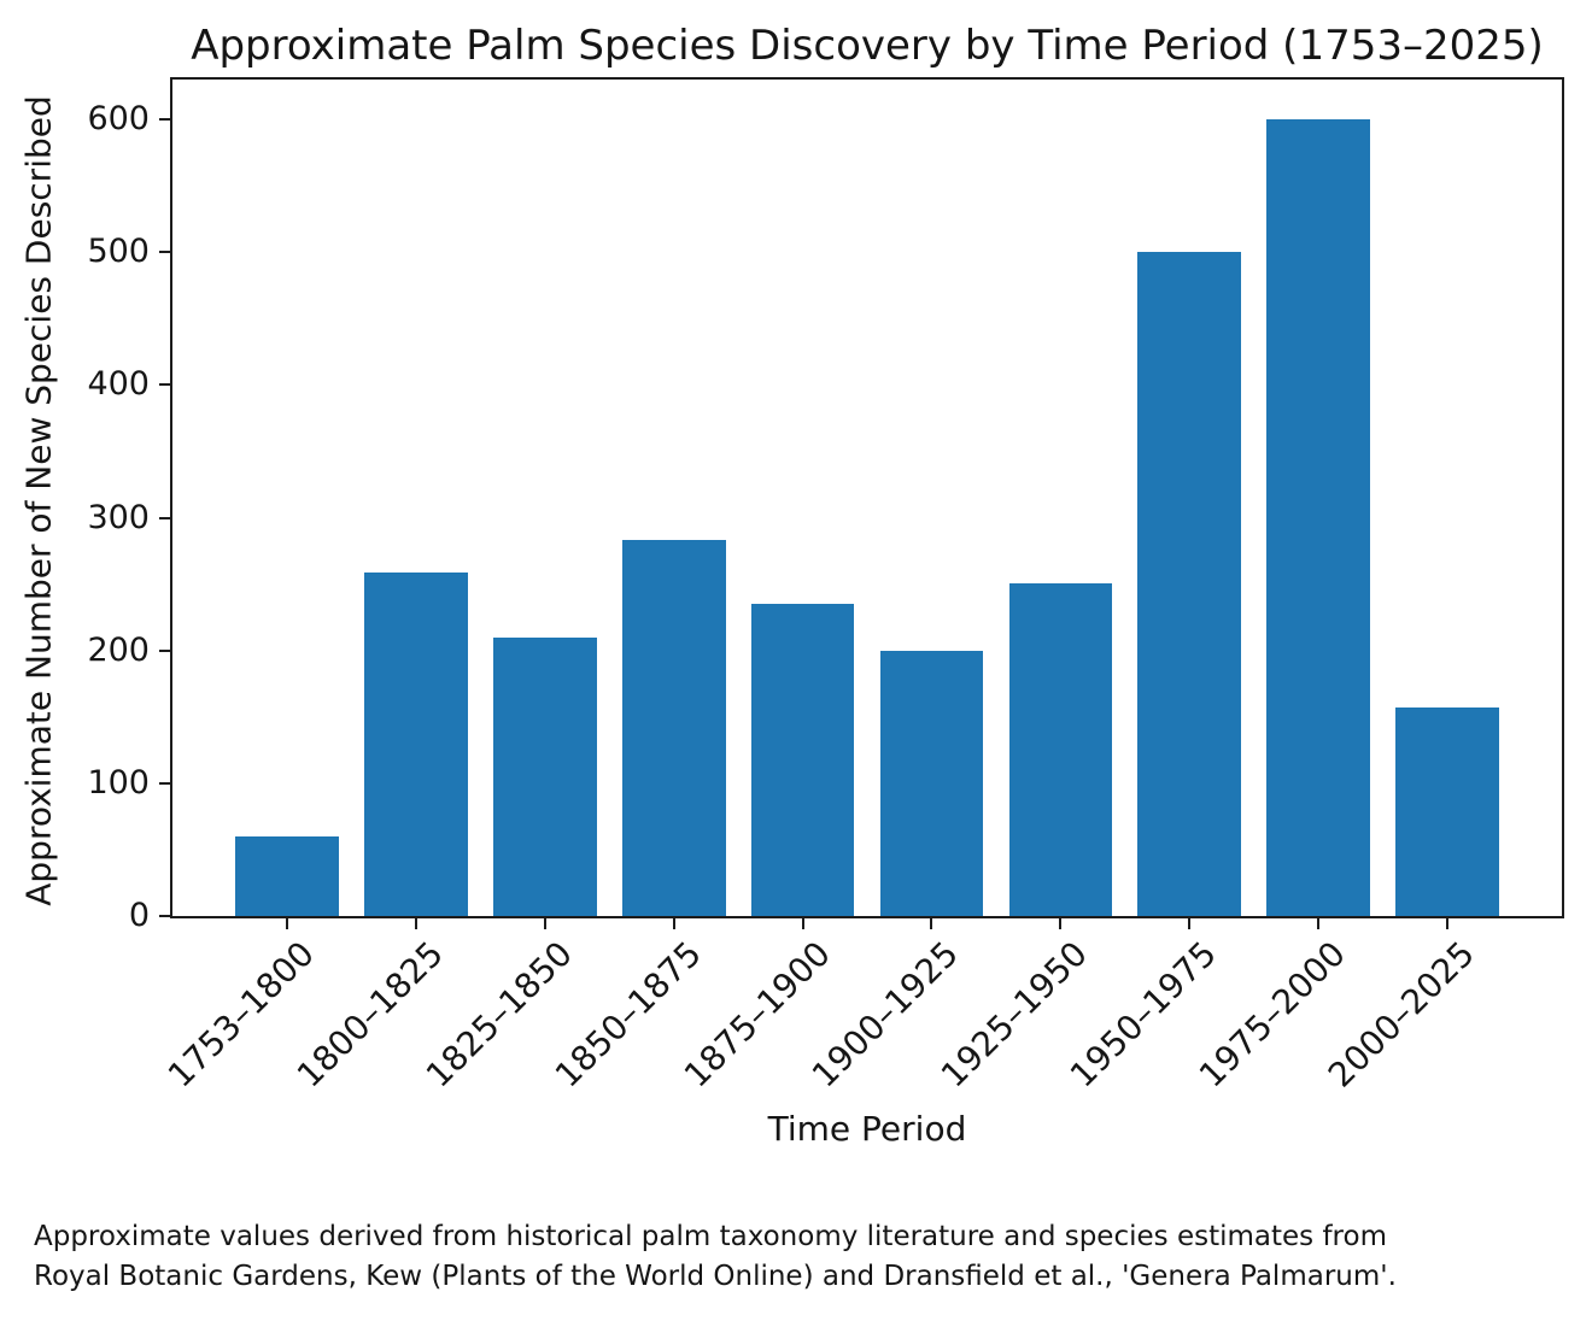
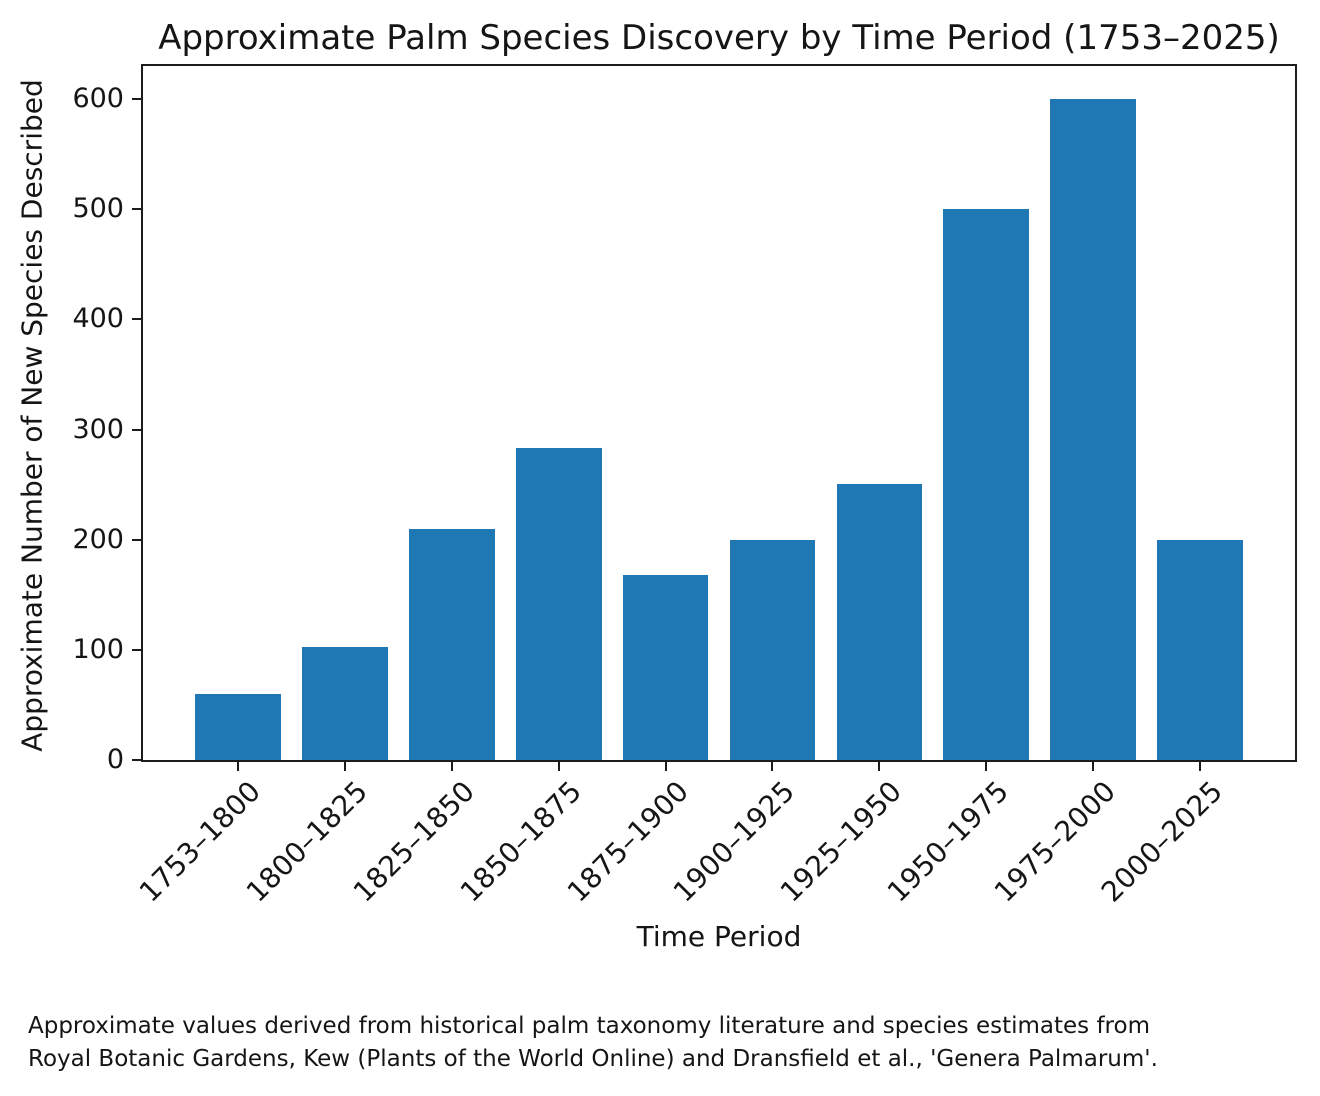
1800–1825: 259 -> 103
1875–1900: 235 -> 168
2000–2025: 157 -> 200
